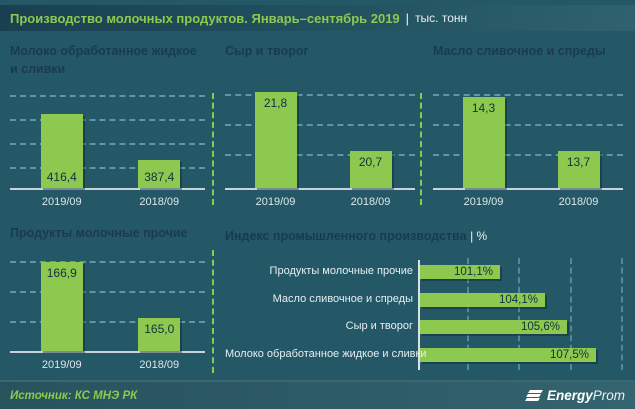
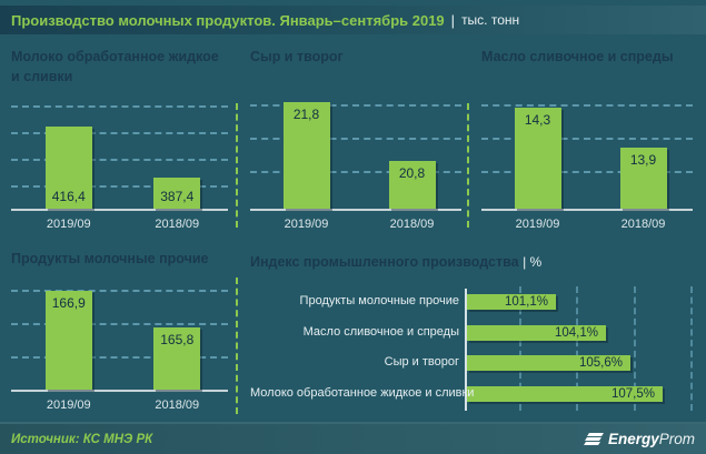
Сыр и творог/2018/09: 20,7 -> 20,8
Масло сливочное и спреды/2018/09: 13,7 -> 13,9
Продукты молочные прочие/2018/09: 165,0 -> 165,8
